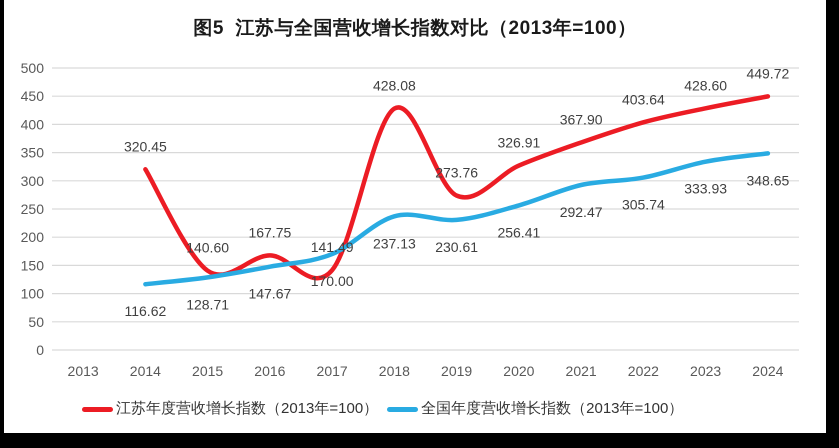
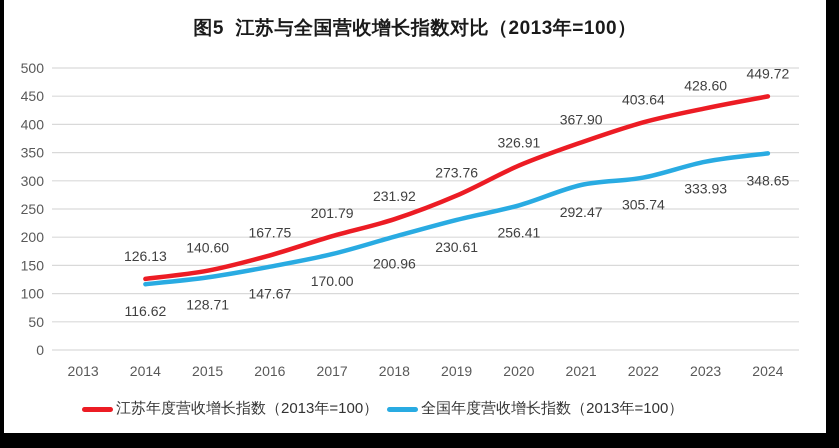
江苏年度营收增长指数（2013年=100）/2014: 320.45 -> 126.13
江苏年度营收增长指数（2013年=100）/2017: 141.49 -> 201.79
江苏年度营收增长指数（2013年=100）/2018: 428.08 -> 231.92
全国年度营收增长指数（2013年=100）/2018: 237.13 -> 200.96
